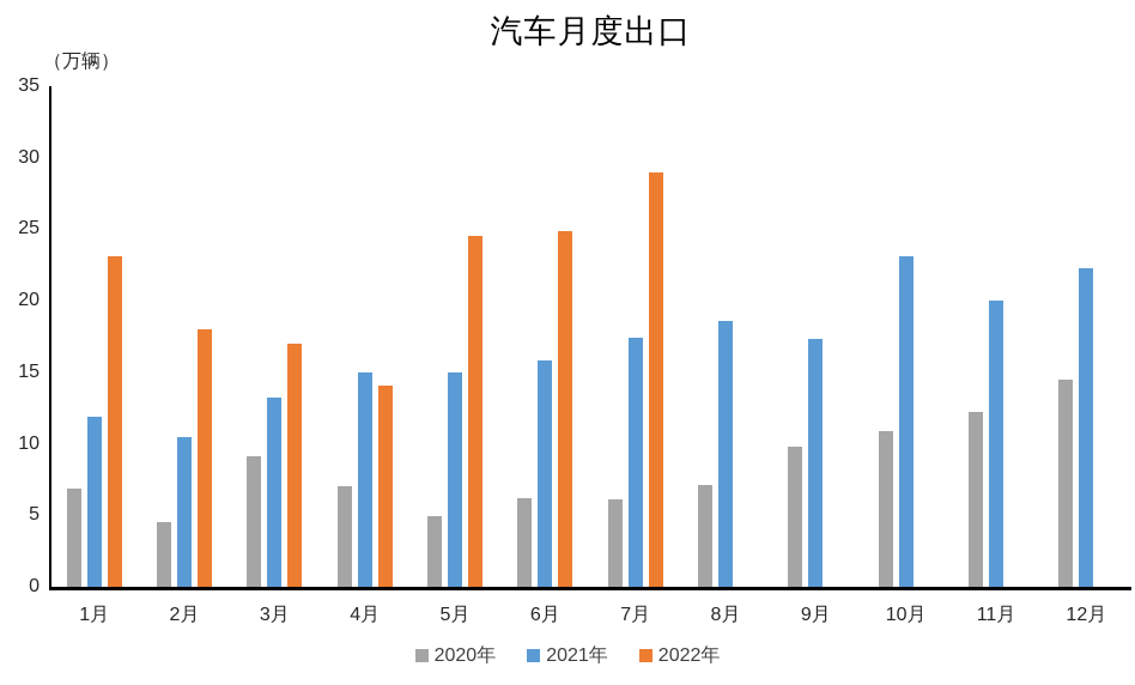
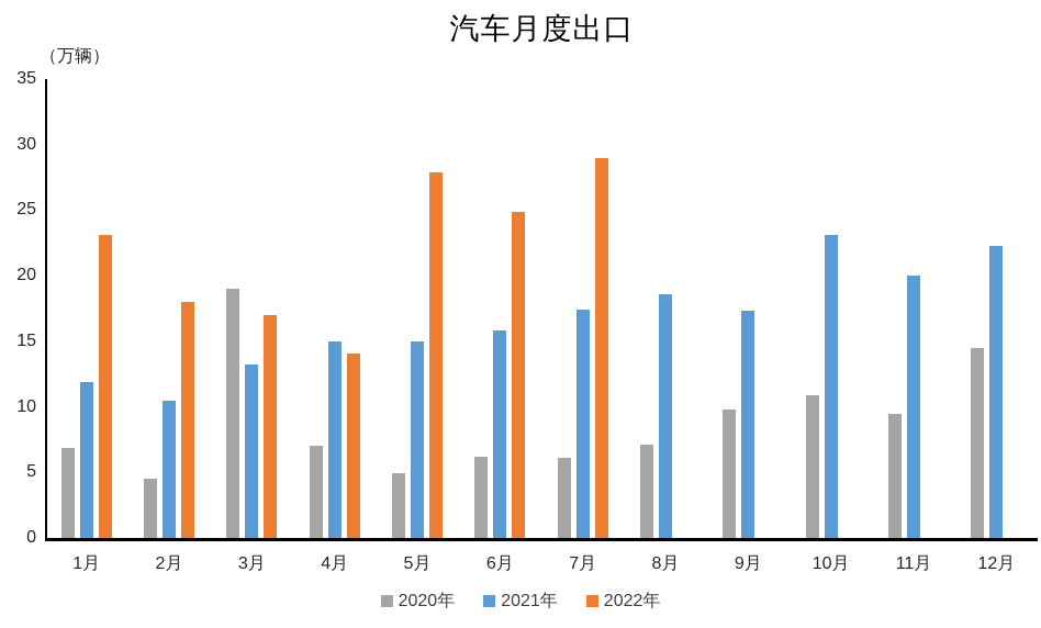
2020年/3月: 9.1 -> 19.0
2022年/5月: 24.5 -> 27.9
2020年/11月: 12.2 -> 9.5
